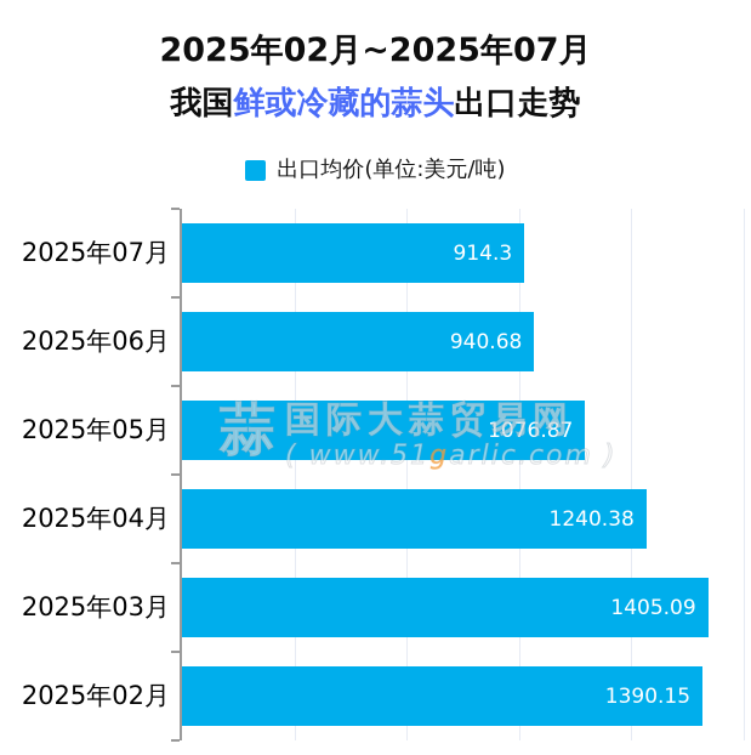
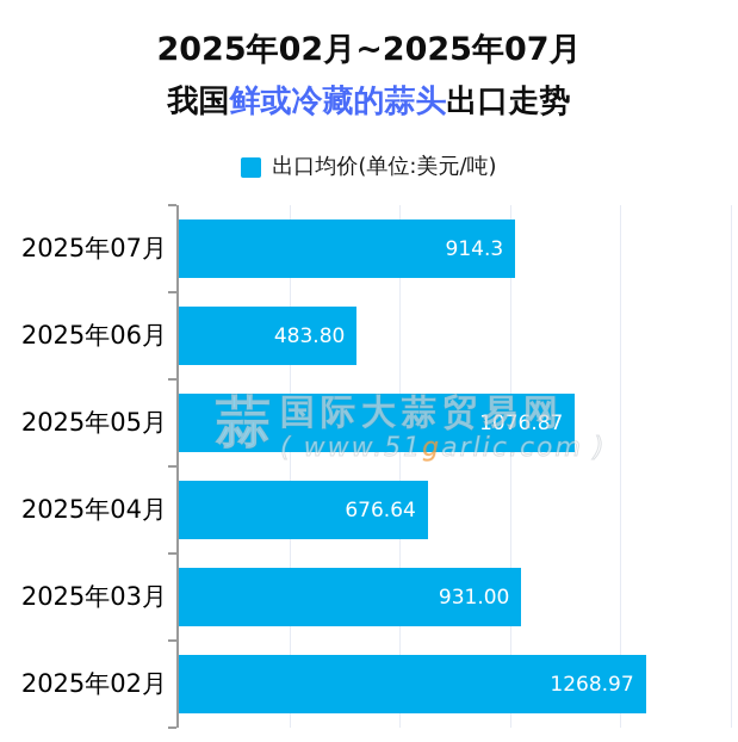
2025年06月: 940.68 -> 483.80
2025年04月: 1240.38 -> 676.64
2025年03月: 1405.09 -> 931.00
2025年02月: 1390.15 -> 1268.97
